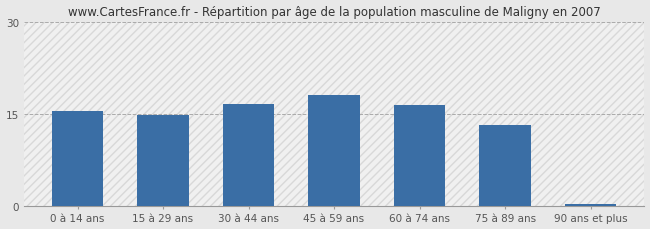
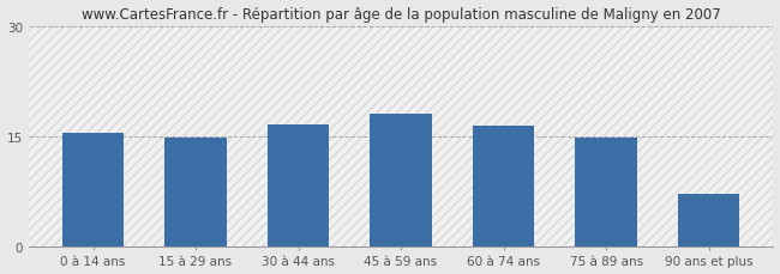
75 à 89 ans: 13.1 -> 14.8
90 ans et plus: 0.3 -> 7.2
